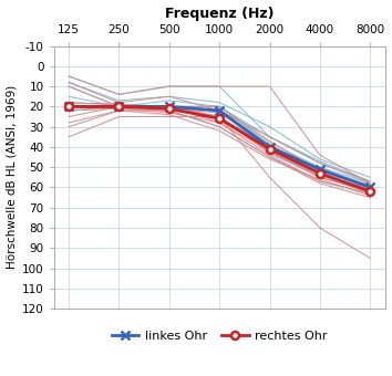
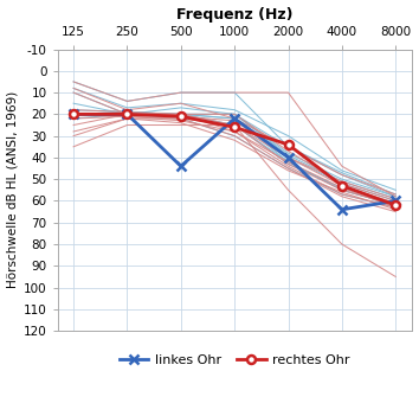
linkes Ohr/500: 20 -> 44
rechtes Ohr/2000: 41 -> 34
linkes Ohr/4000: 51 -> 64
